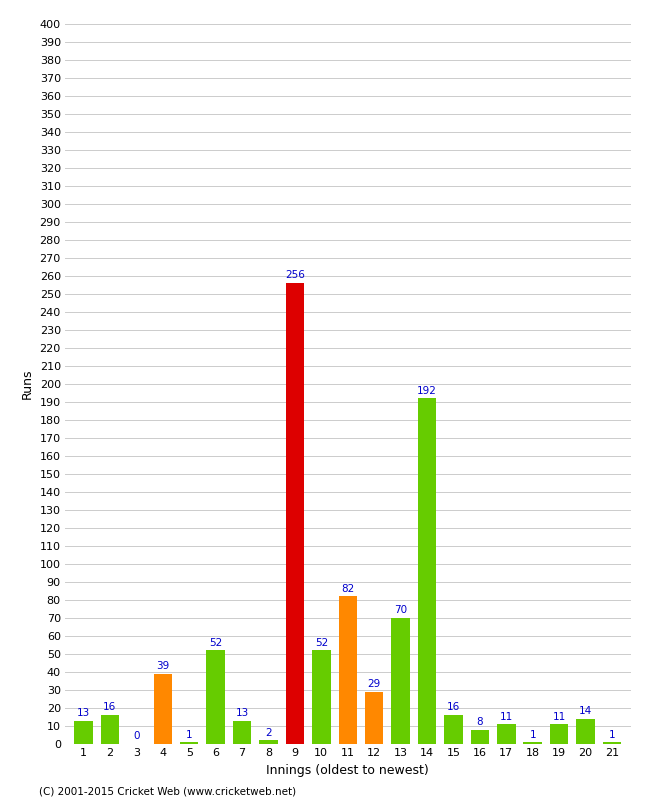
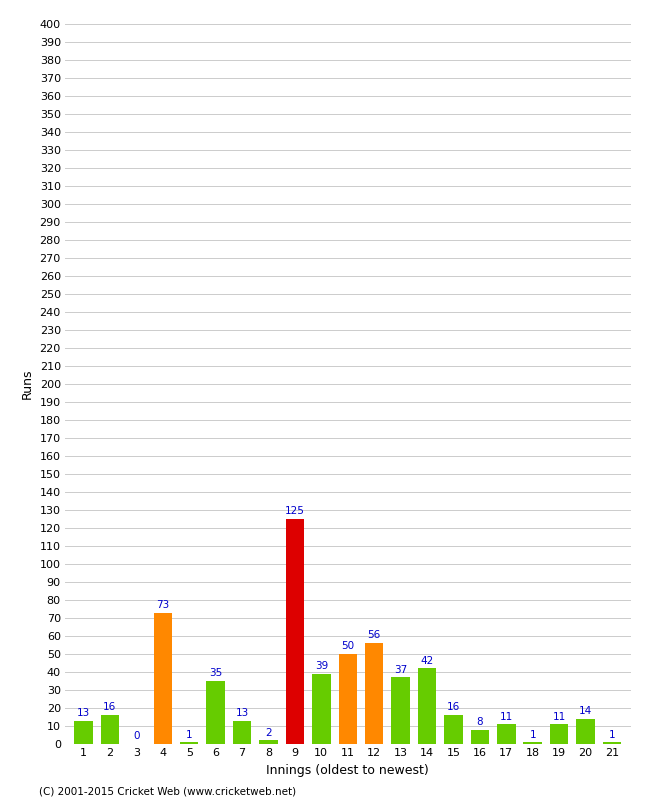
4: 39 -> 73
6: 52 -> 35
9: 256 -> 125
10: 52 -> 39
11: 82 -> 50
12: 29 -> 56
13: 70 -> 37
14: 192 -> 42
